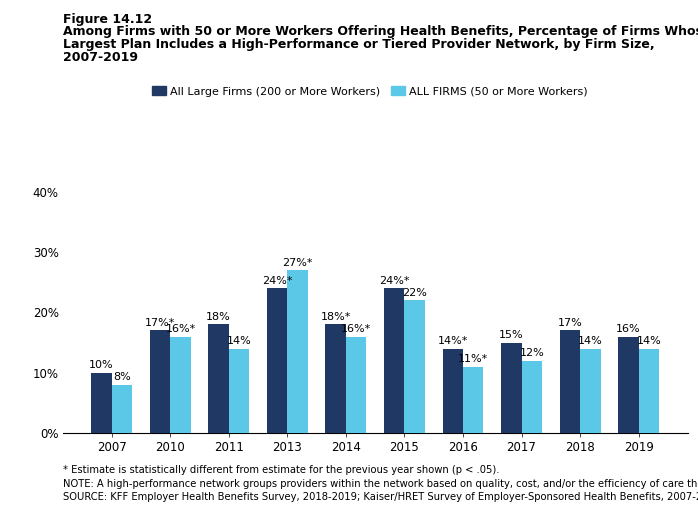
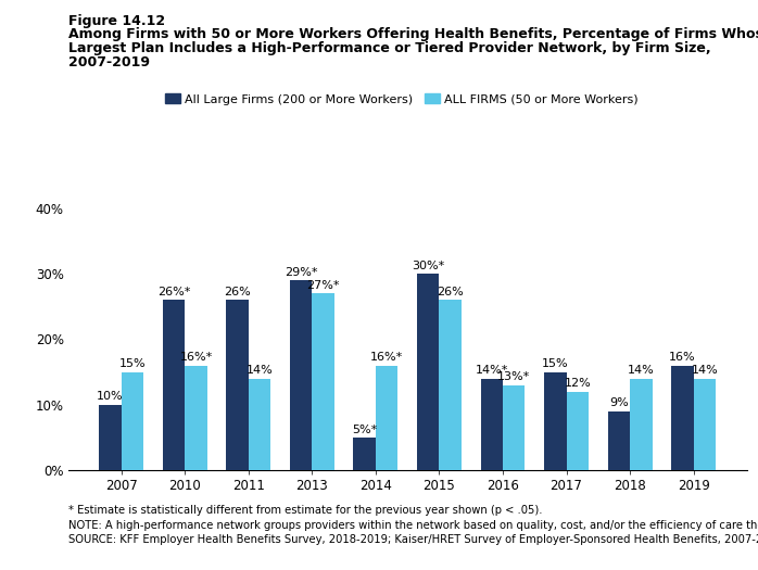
ALL FIRMS (50 or More Workers)/2007: 8% -> 15%
All Large Firms (200 or More Workers)/2010: 17%* -> 26%*
All Large Firms (200 or More Workers)/2011: 18% -> 26%
All Large Firms (200 or More Workers)/2013: 24%* -> 29%*
All Large Firms (200 or More Workers)/2014: 18%* -> 5%*
All Large Firms (200 or More Workers)/2015: 24%* -> 30%*
ALL FIRMS (50 or More Workers)/2015: 22% -> 26%
ALL FIRMS (50 or More Workers)/2016: 11%* -> 13%*
All Large Firms (200 or More Workers)/2018: 17% -> 9%
